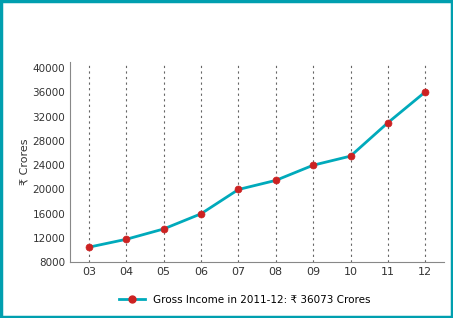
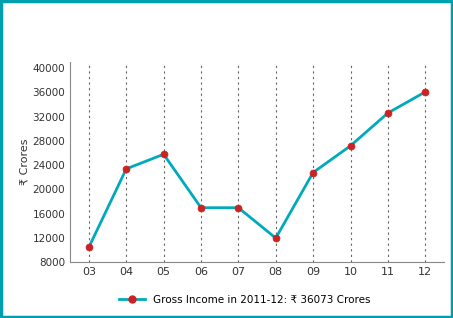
04: 11800 -> 23400
05: 13500 -> 25800
06: 16000 -> 17000
07: 20000 -> 17000
08: 21500 -> 12000
09: 24000 -> 22800
10: 25500 -> 27200
11: 31000 -> 32600
